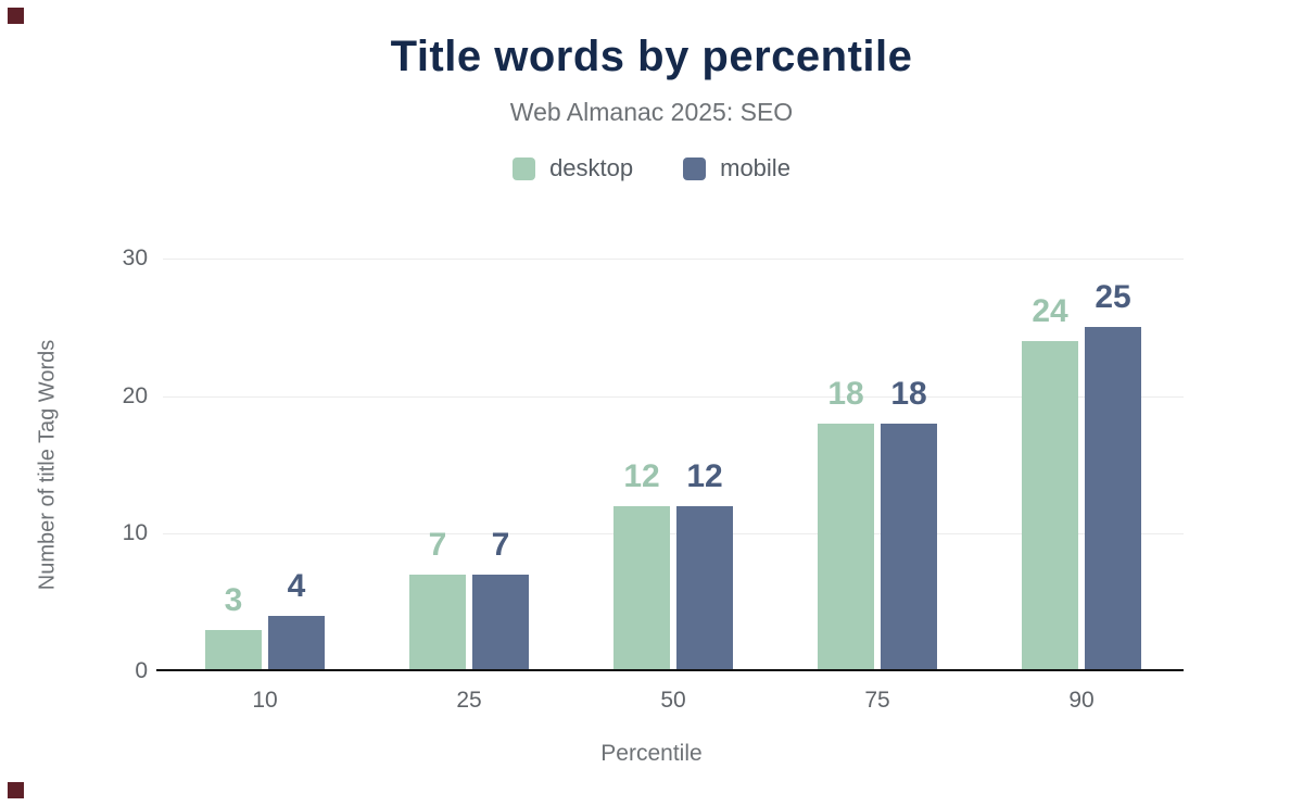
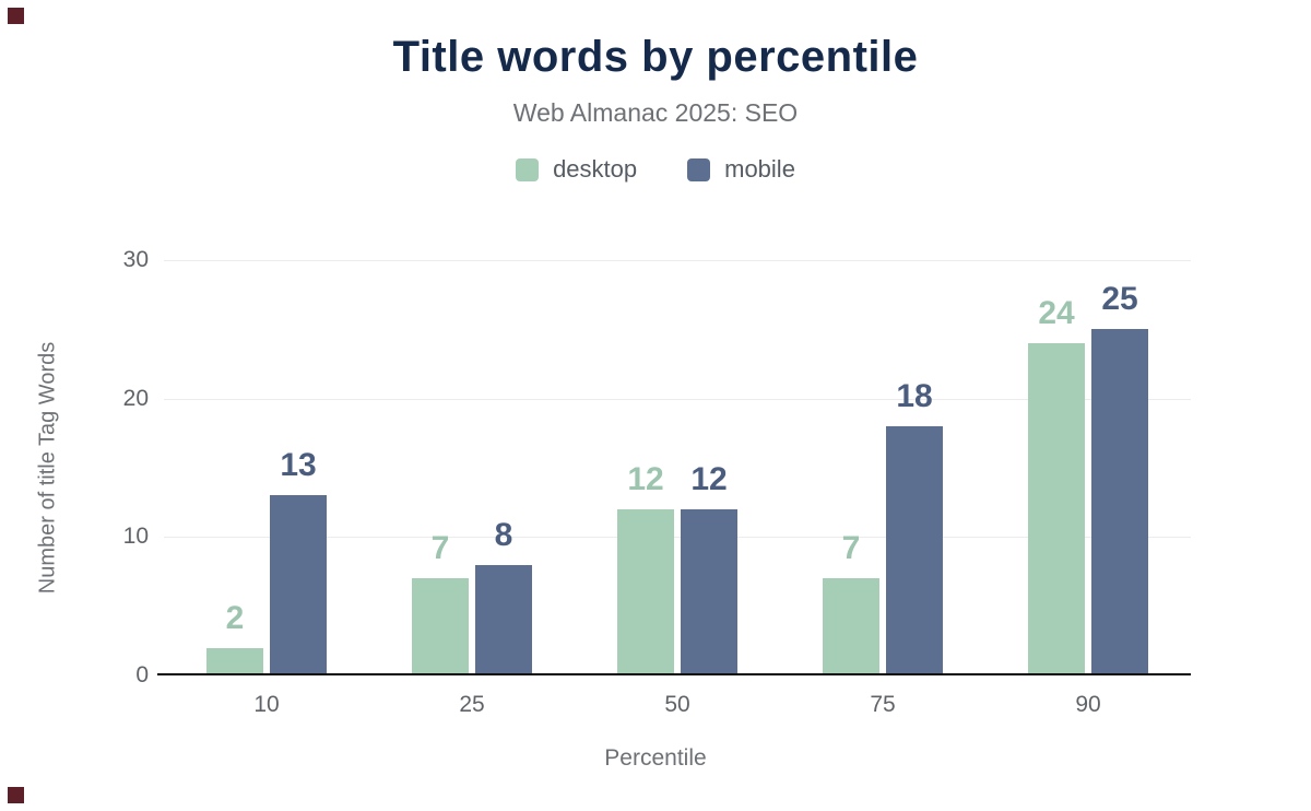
desktop/10: 3 -> 2
mobile/10: 4 -> 13
mobile/25: 7 -> 8
desktop/75: 18 -> 7
